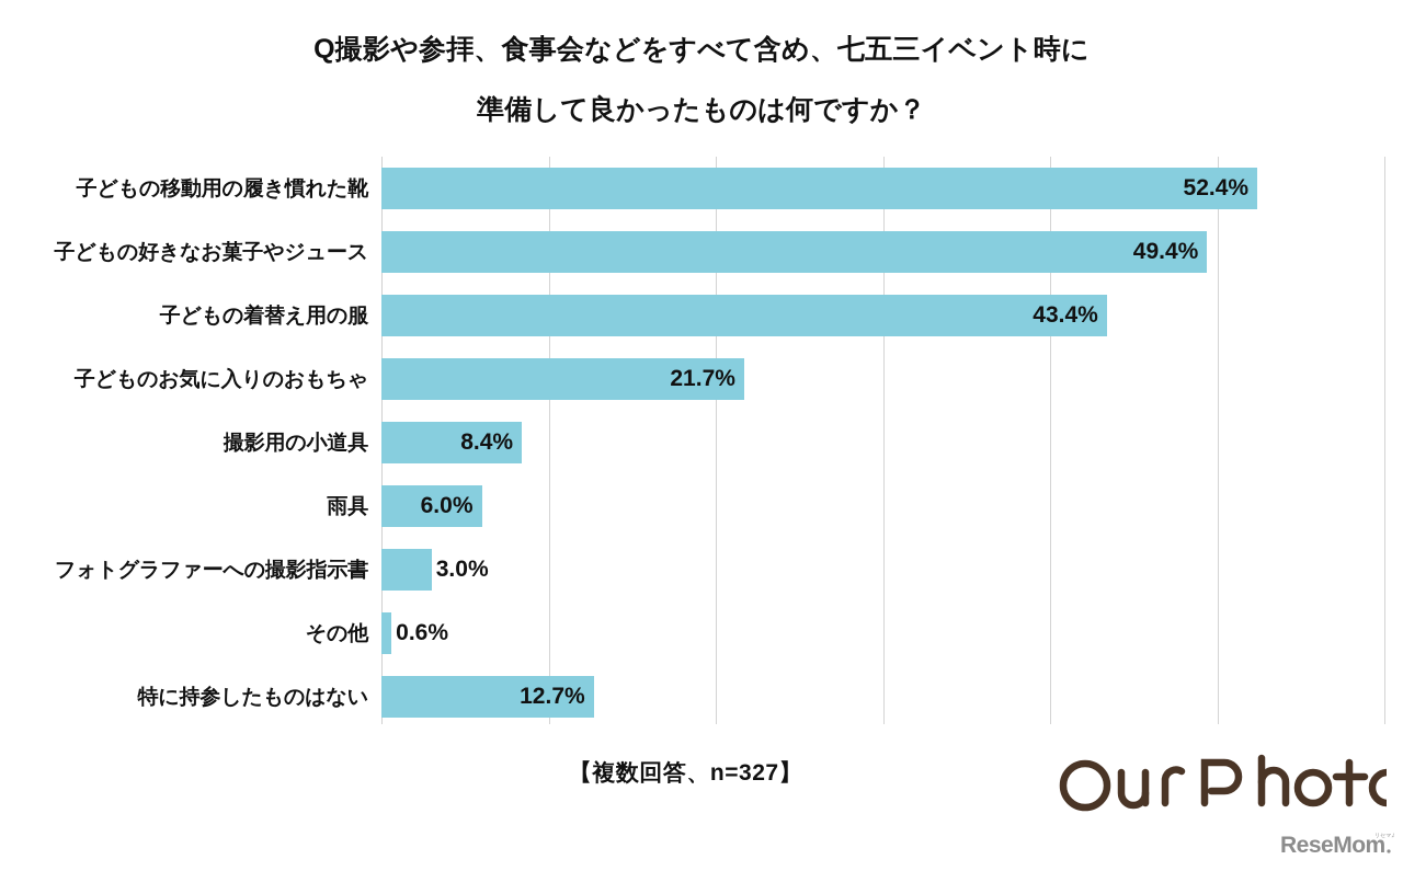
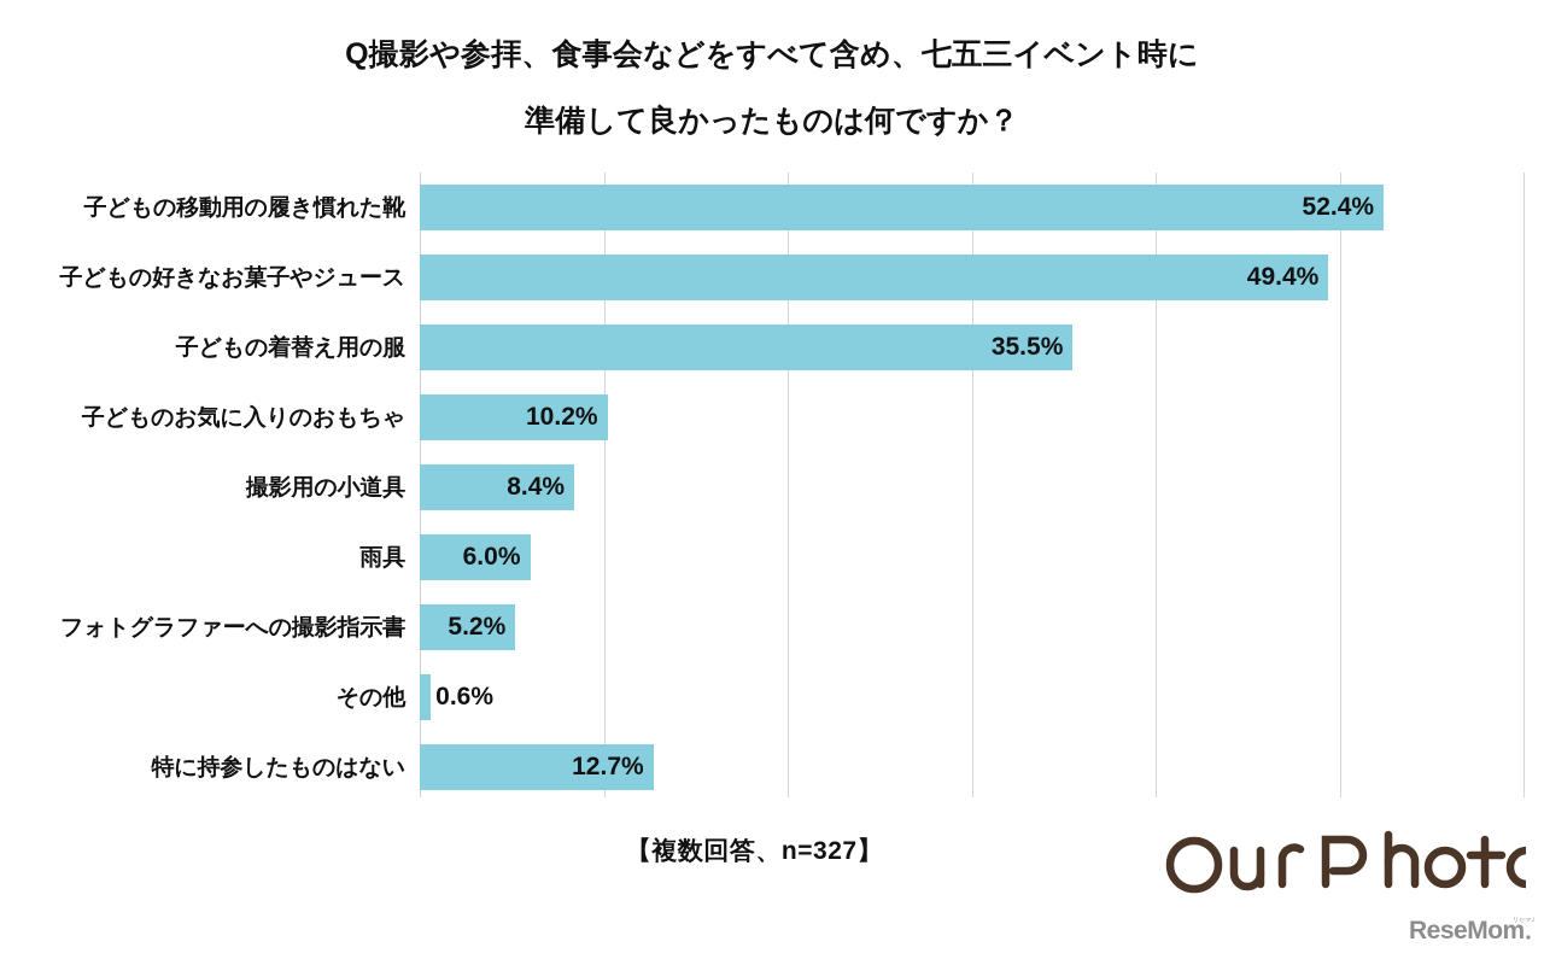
子どもの着替え用の服: 43.4% -> 35.5%
子どものお気に入りのおもちゃ: 21.7% -> 10.2%
フォトグラファーへの撮影指示書: 3.0% -> 5.2%
